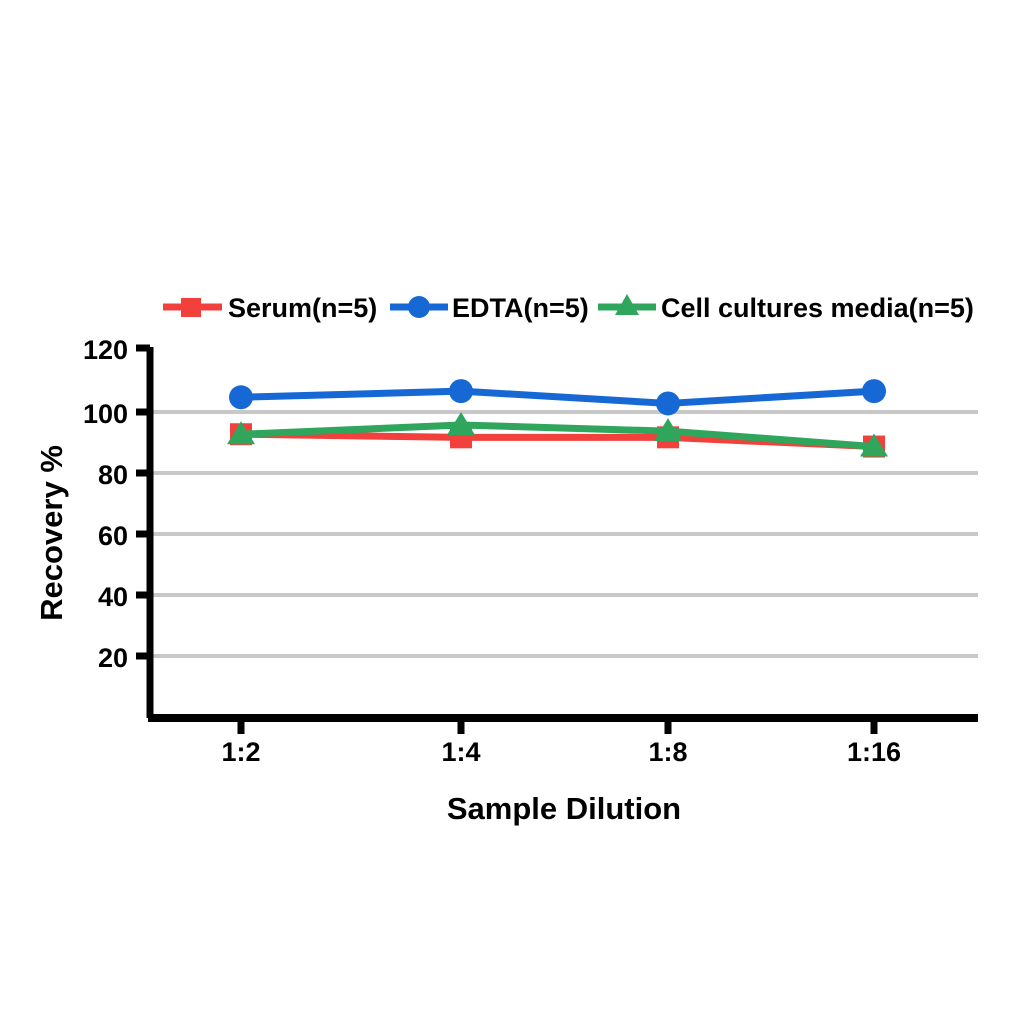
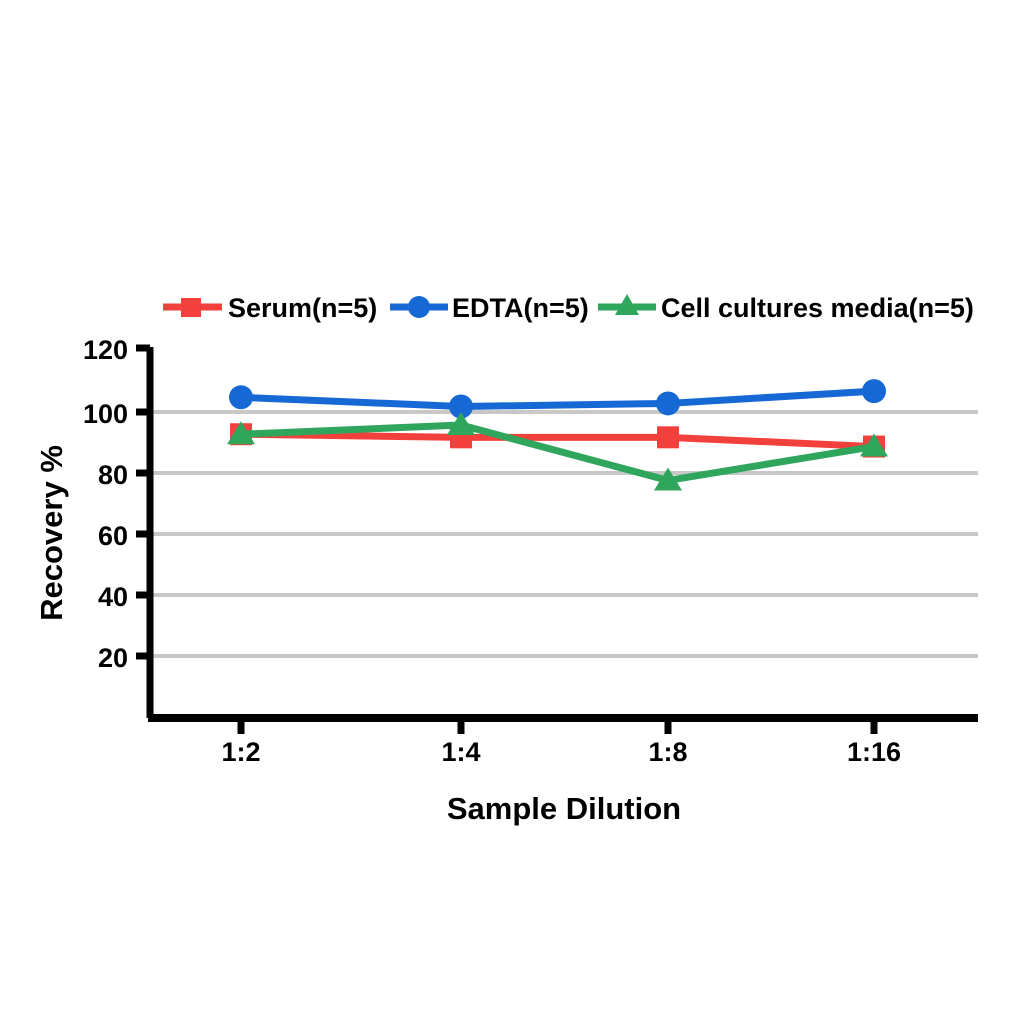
EDTA(n=5)/1:4: 106 -> 101
Cell cultures media(n=5)/1:8: 93 -> 77
